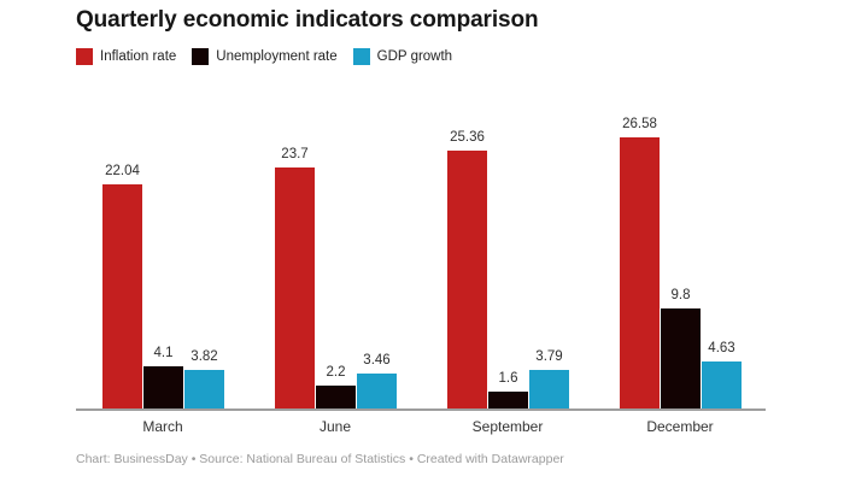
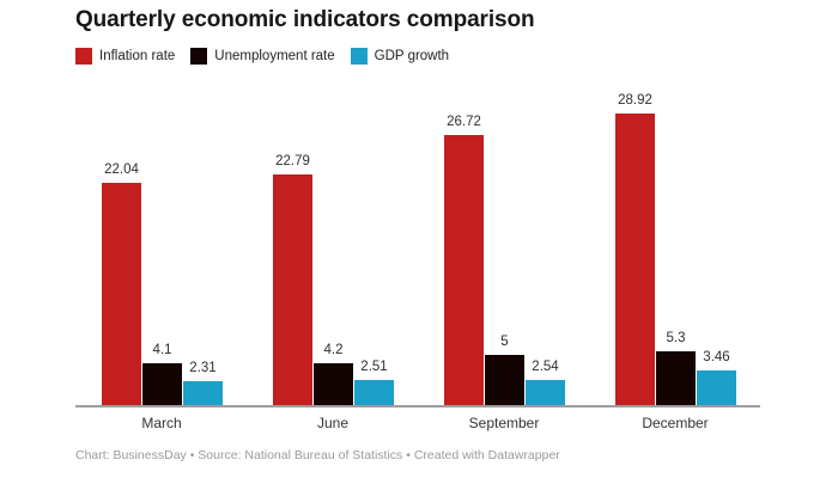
GDP growth/March: 3.82 -> 2.31
Inflation rate/June: 23.7 -> 22.79
Unemployment rate/June: 2.2 -> 4.2
GDP growth/June: 3.46 -> 2.51
Inflation rate/September: 25.36 -> 26.72
Unemployment rate/September: 1.6 -> 5
GDP growth/September: 3.79 -> 2.54
Inflation rate/December: 26.58 -> 28.92
Unemployment rate/December: 9.8 -> 5.3
GDP growth/December: 4.63 -> 3.46
